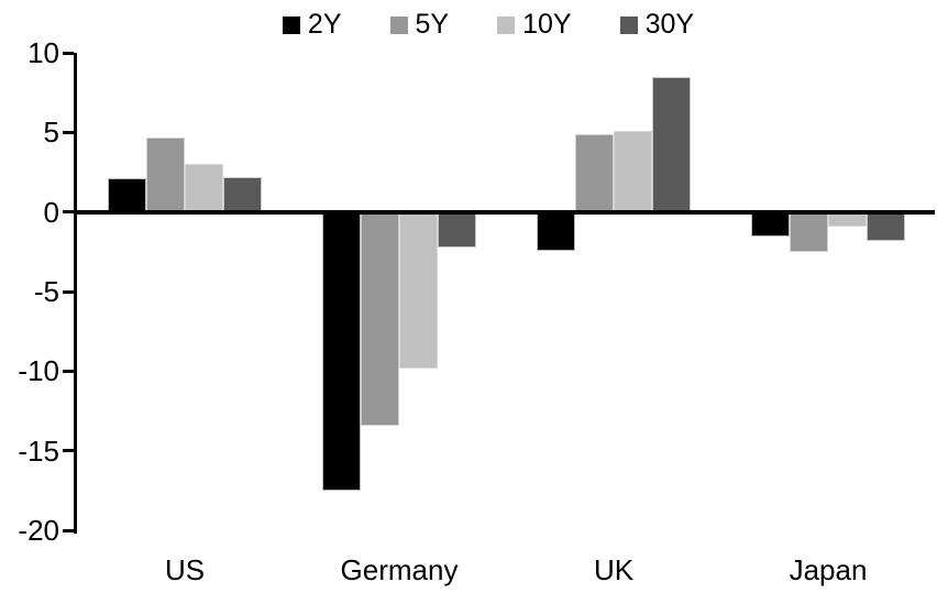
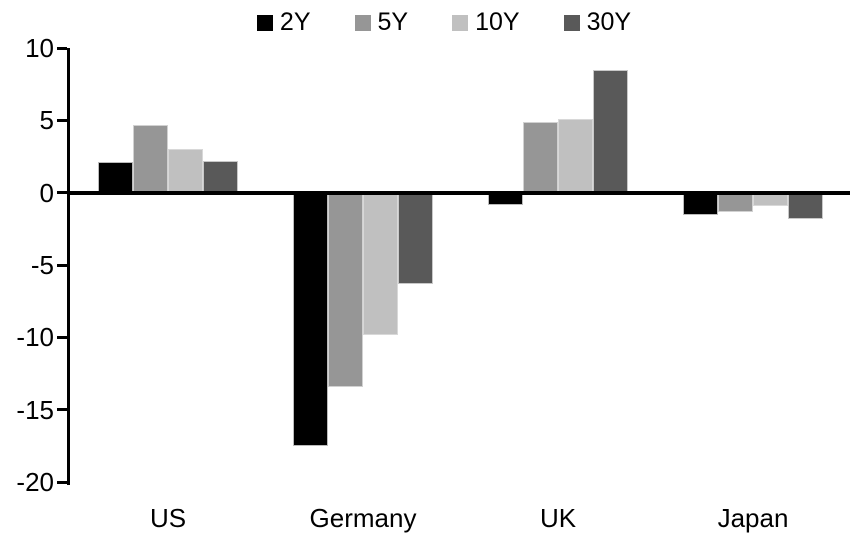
30Y/Germany: -2.2 -> -6.3
2Y/UK: -2.4 -> -0.8
5Y/Japan: -2.5 -> -1.3
